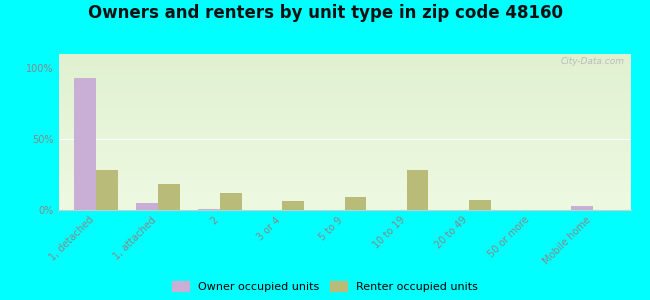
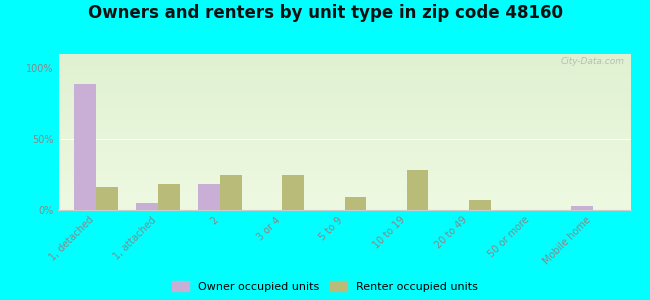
Owner occupied units/1, detached: 93% -> 89%
Renter occupied units/1, detached: 28% -> 16%
Owner occupied units/2: 1% -> 18%
Renter occupied units/2: 12% -> 25%
Renter occupied units/3 or 4: 6% -> 25%
